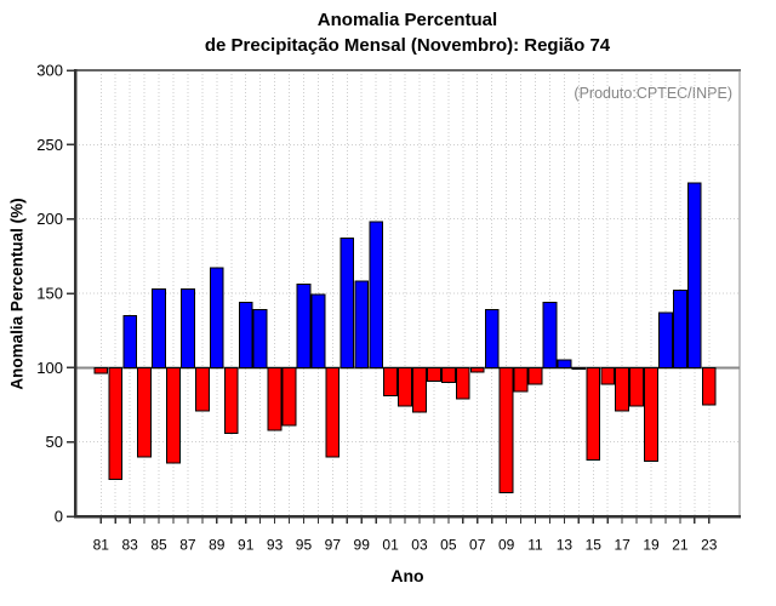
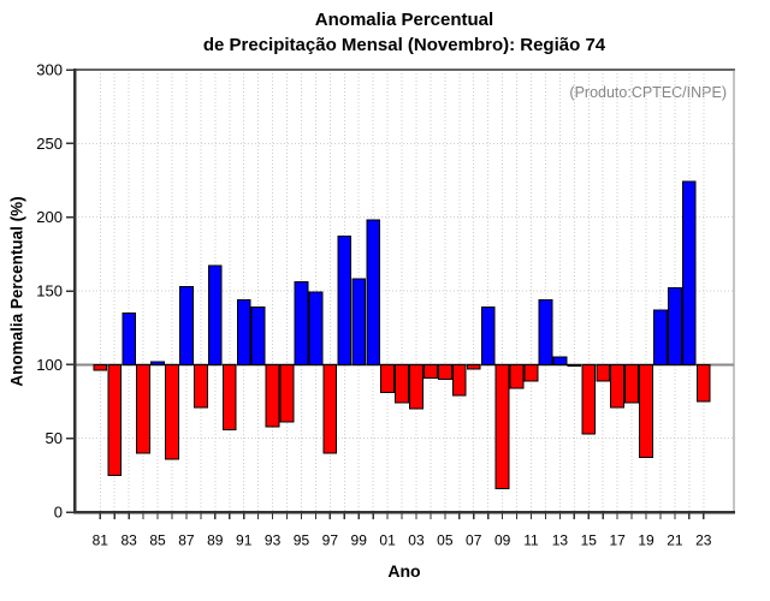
85: 153 -> 102
15: 38 -> 53
